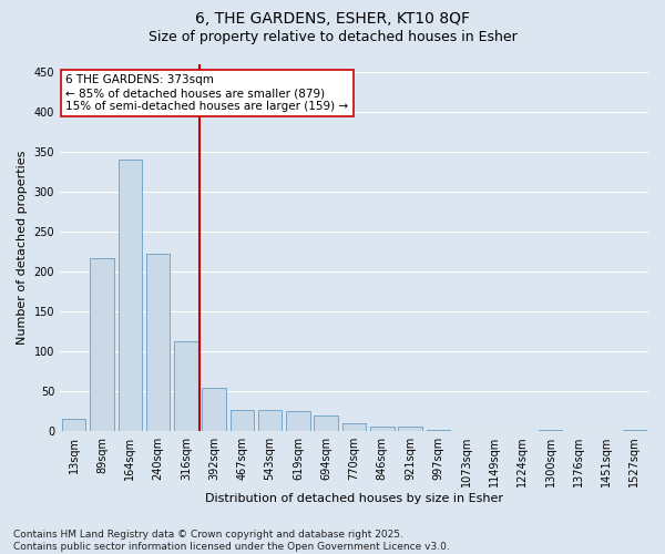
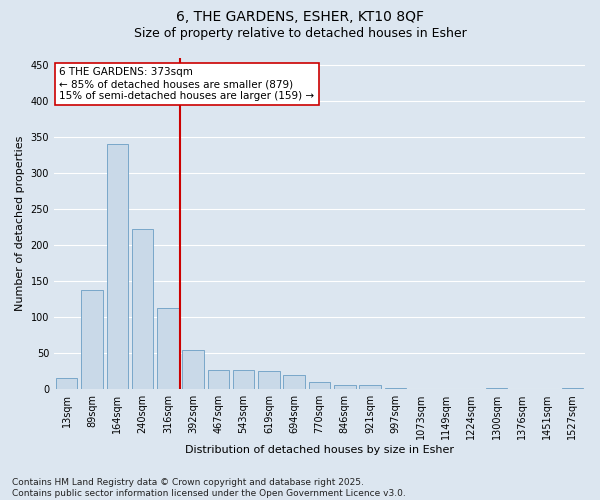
89sqm: 217 -> 138
